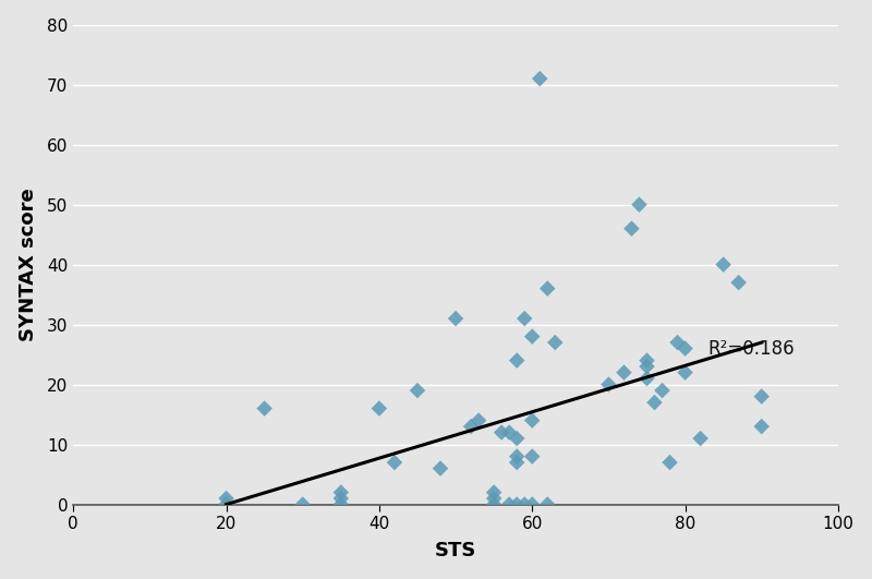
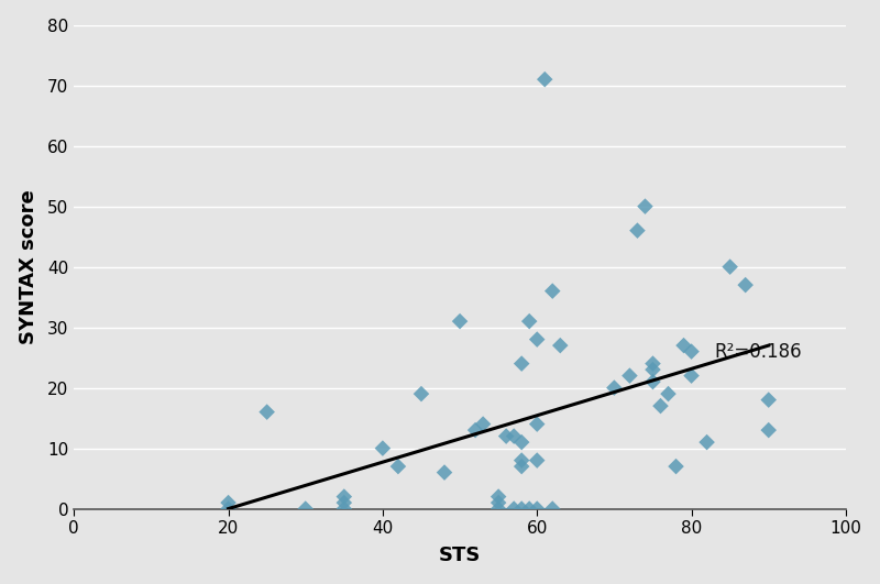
40: 16 -> 10
